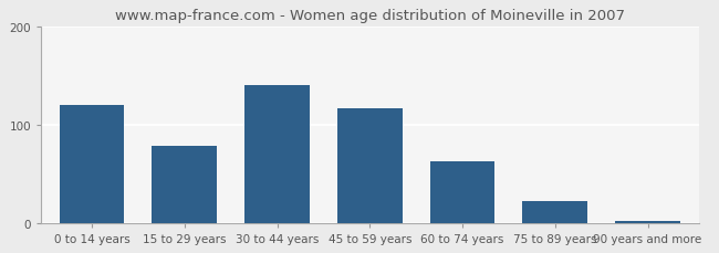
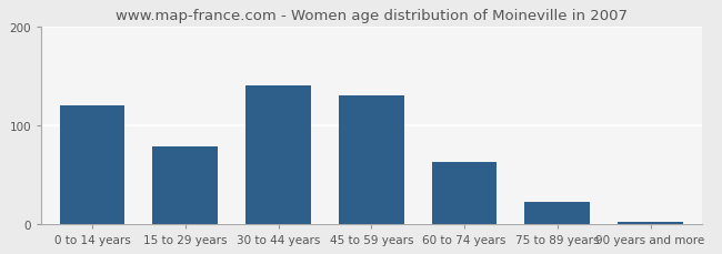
45 to 59 years: 117 -> 130
